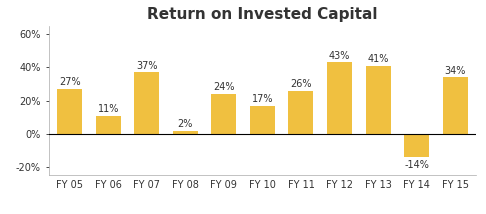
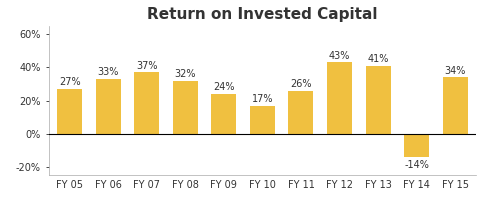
FY 06: 11% -> 33%
FY 08: 2% -> 32%
